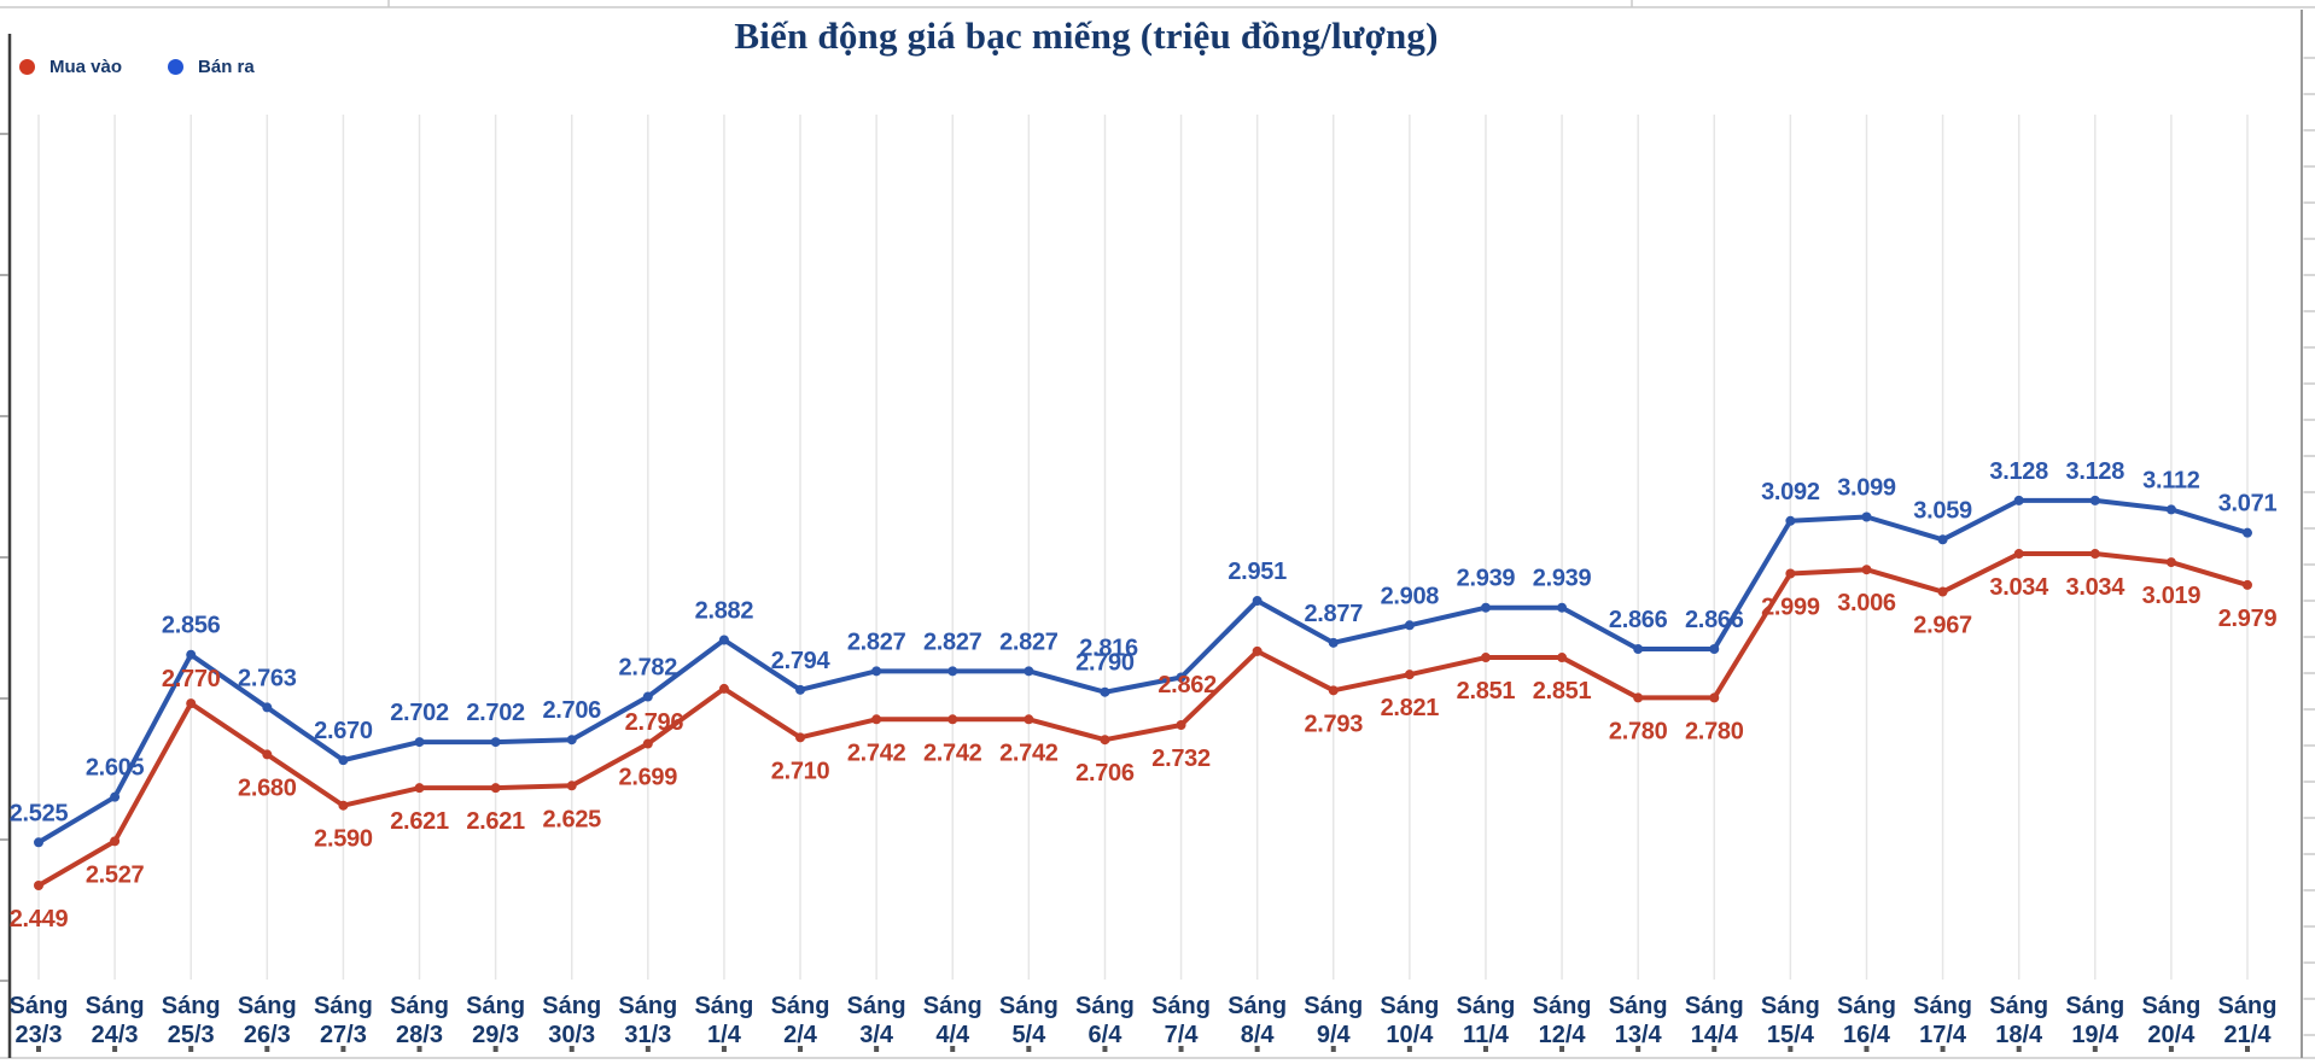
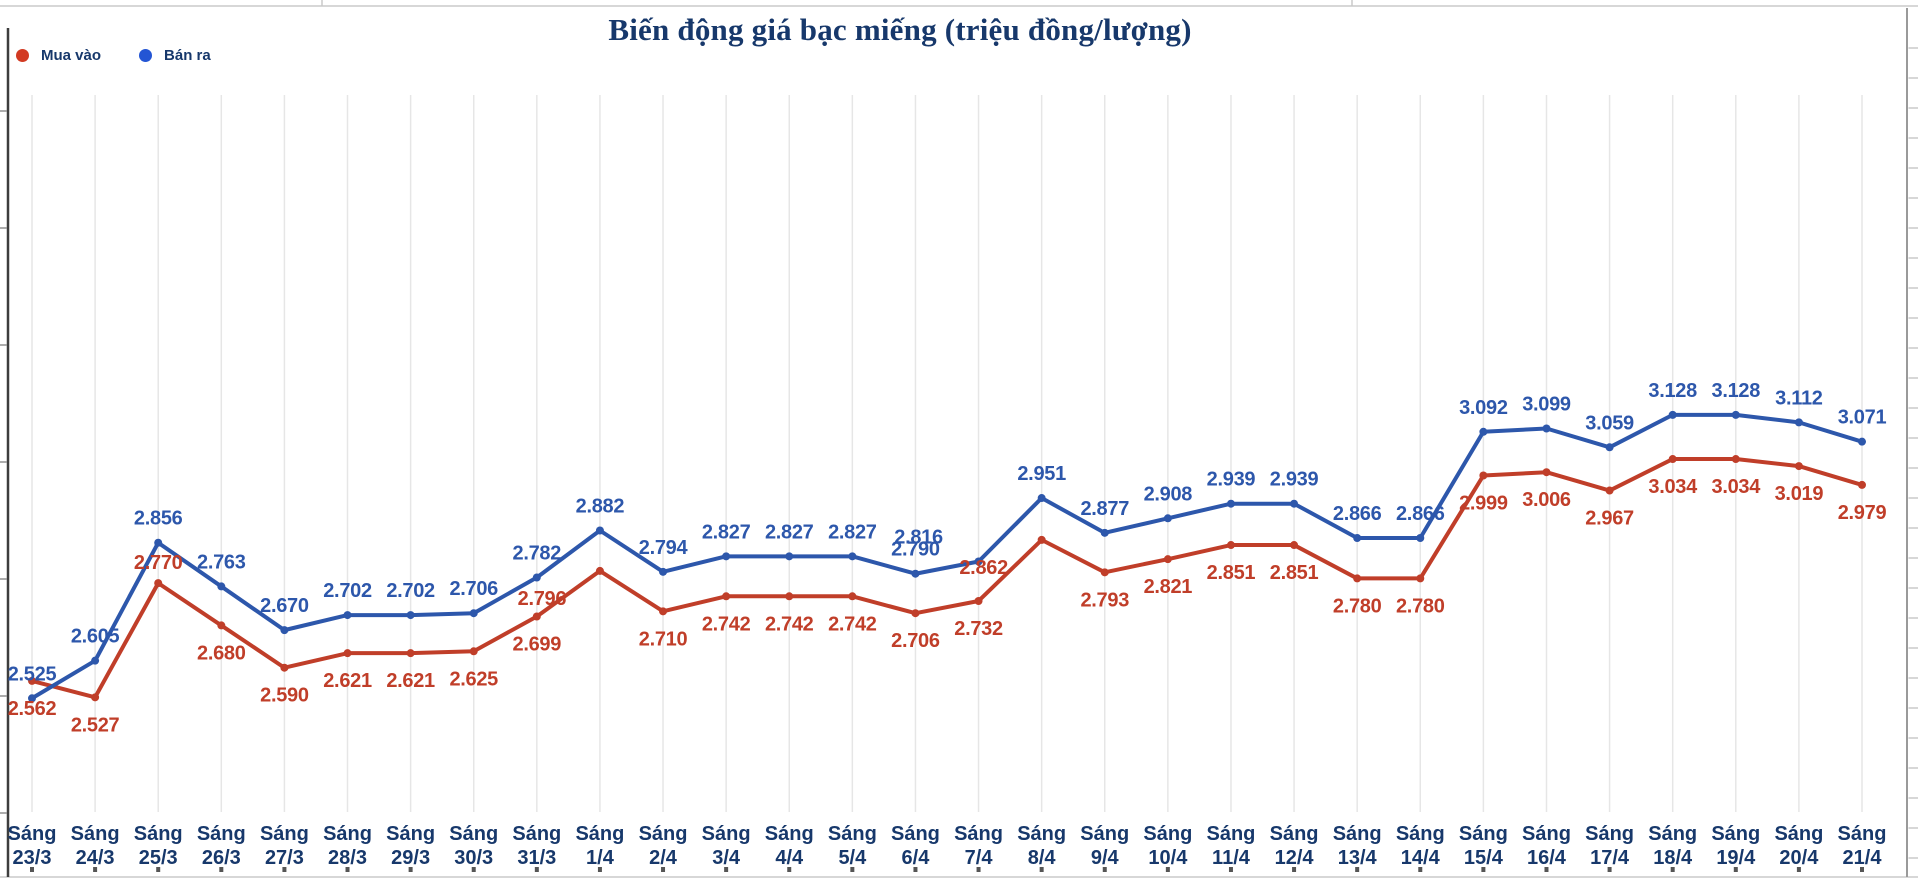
Mua vào/Sáng 23/3: 2.449 -> 2.562
